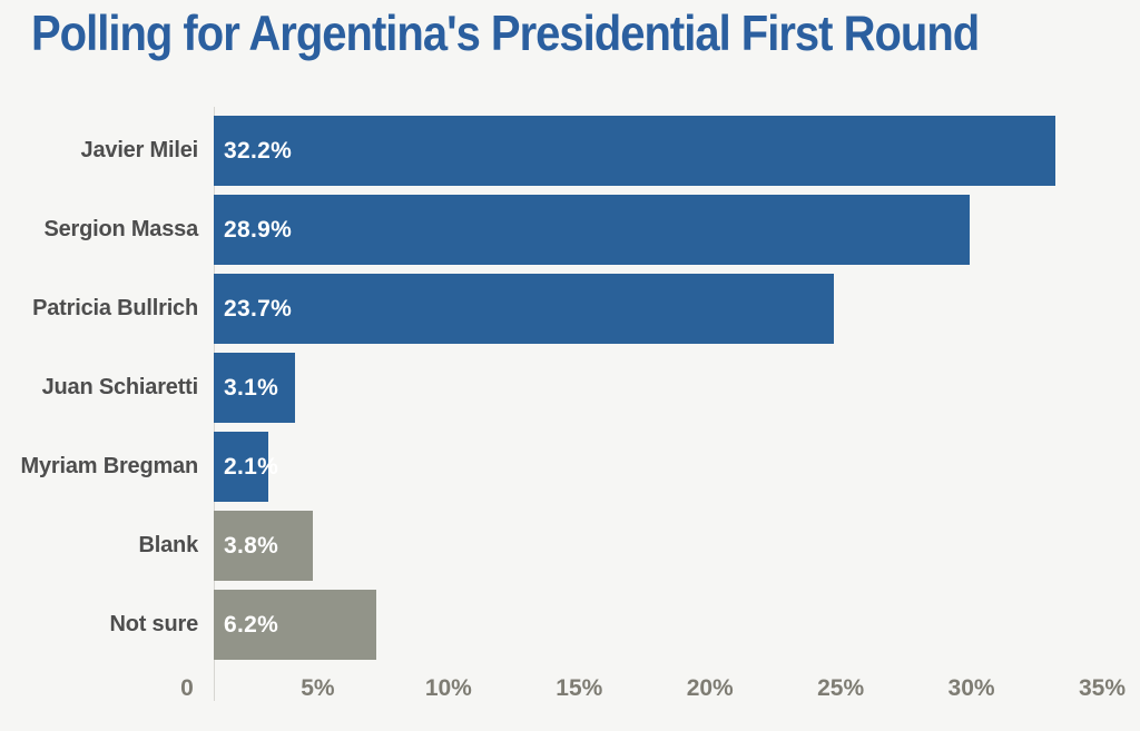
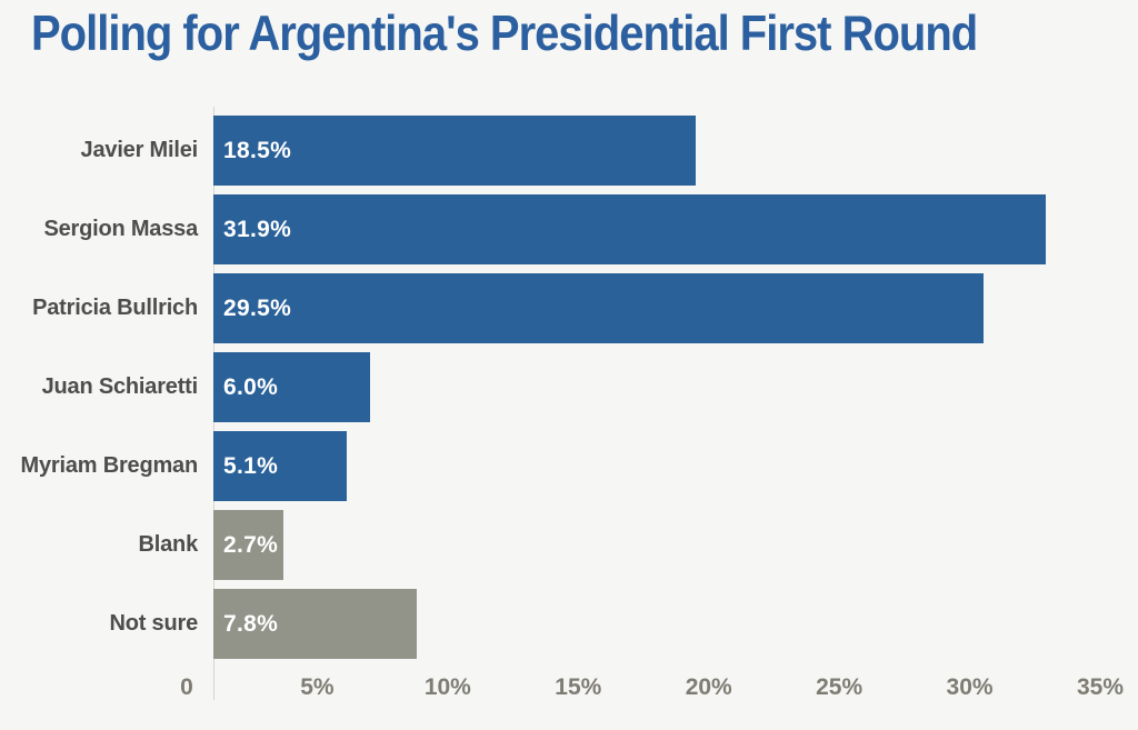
Javier Milei: 32.2% -> 18.5%
Sergion Massa: 28.9% -> 31.9%
Patricia Bullrich: 23.7% -> 29.5%
Juan Schiaretti: 3.1% -> 6.0%
Myriam Bregman: 2.1% -> 5.1%
Blank: 3.8% -> 2.7%
Not sure: 6.2% -> 7.8%
